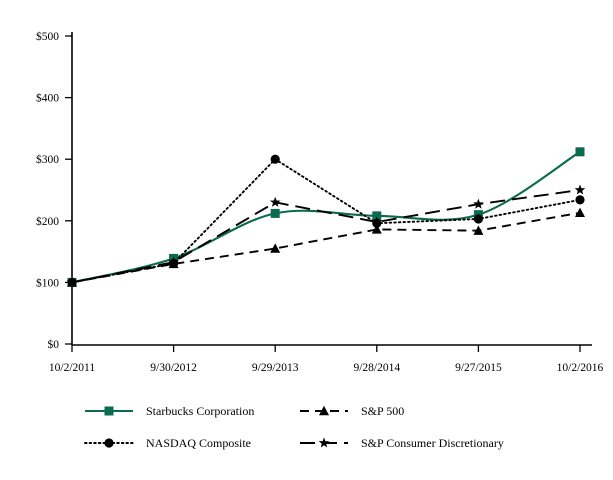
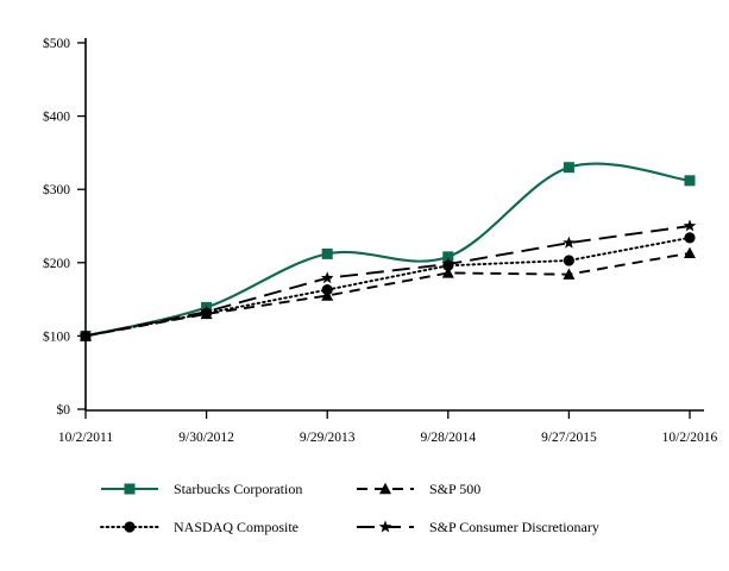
NASDAQ Composite/9/29/2013: $300 -> $160
S&P Consumer Discretionary/9/29/2013: $230 -> $180
Starbucks Corporation/9/27/2015: $210 -> $330
